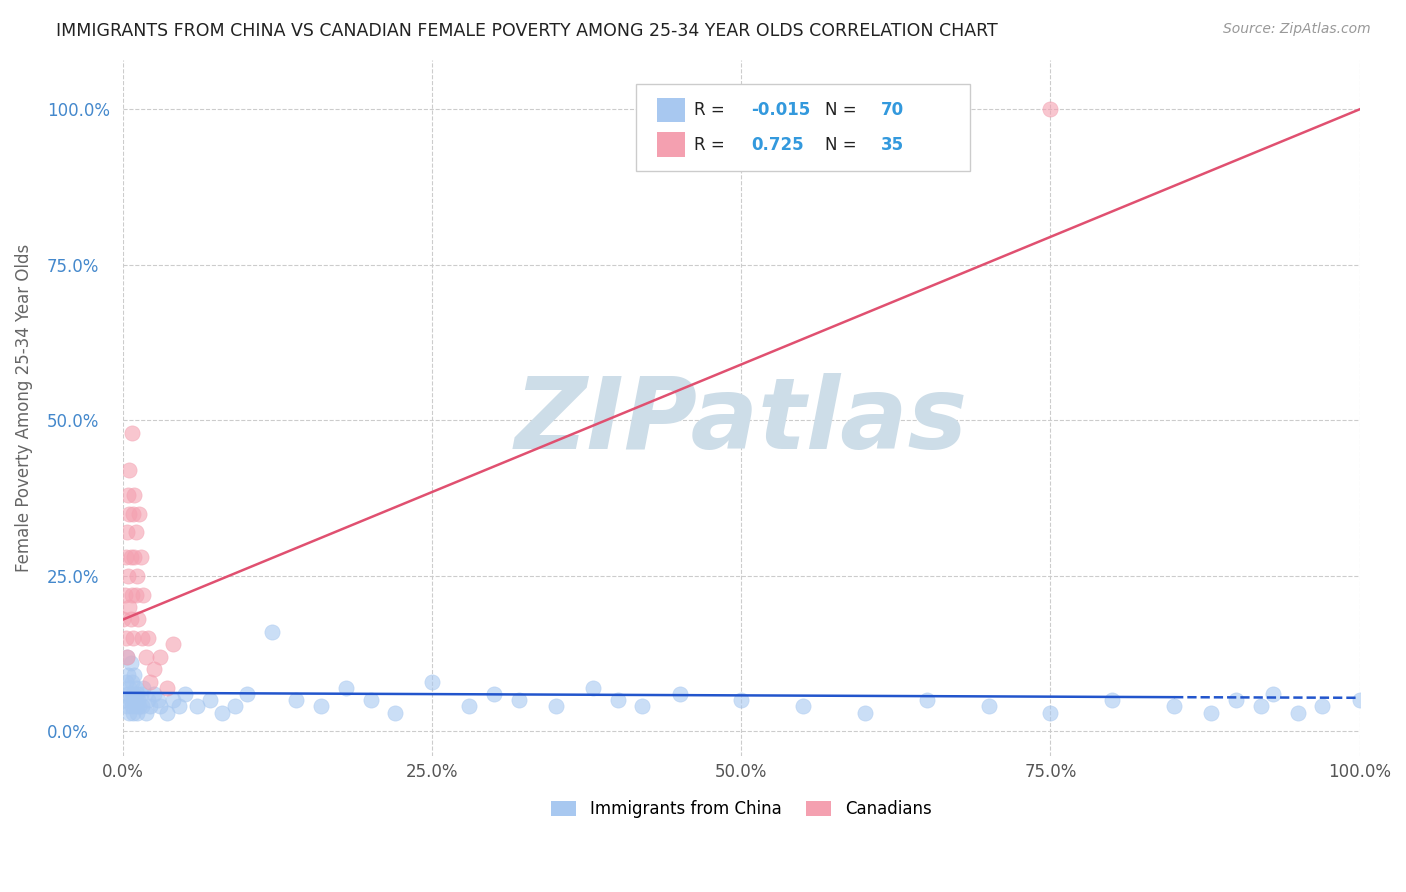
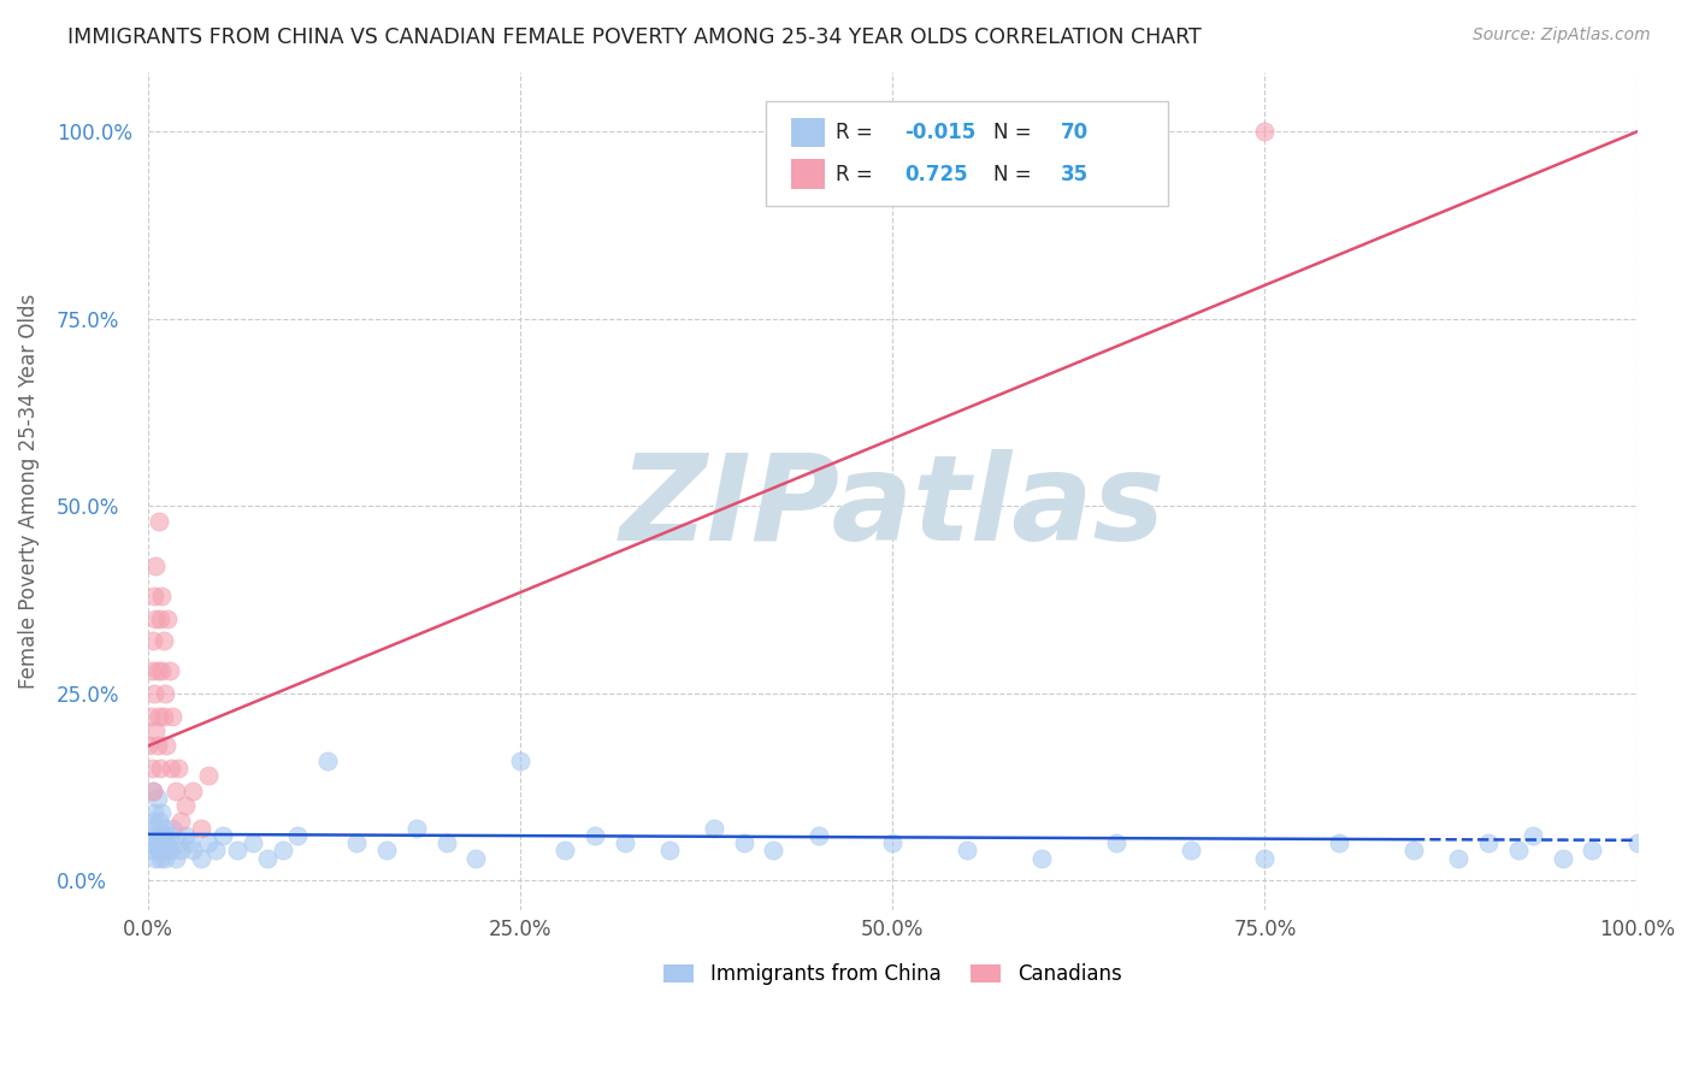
Immigrants from China/25.0%: 8% -> 16%
